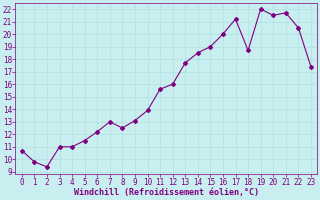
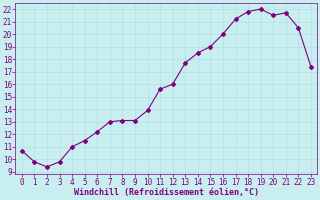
3: 11.0 -> 9.8
8: 12.5 -> 13.1
18: 18.7 -> 21.8
